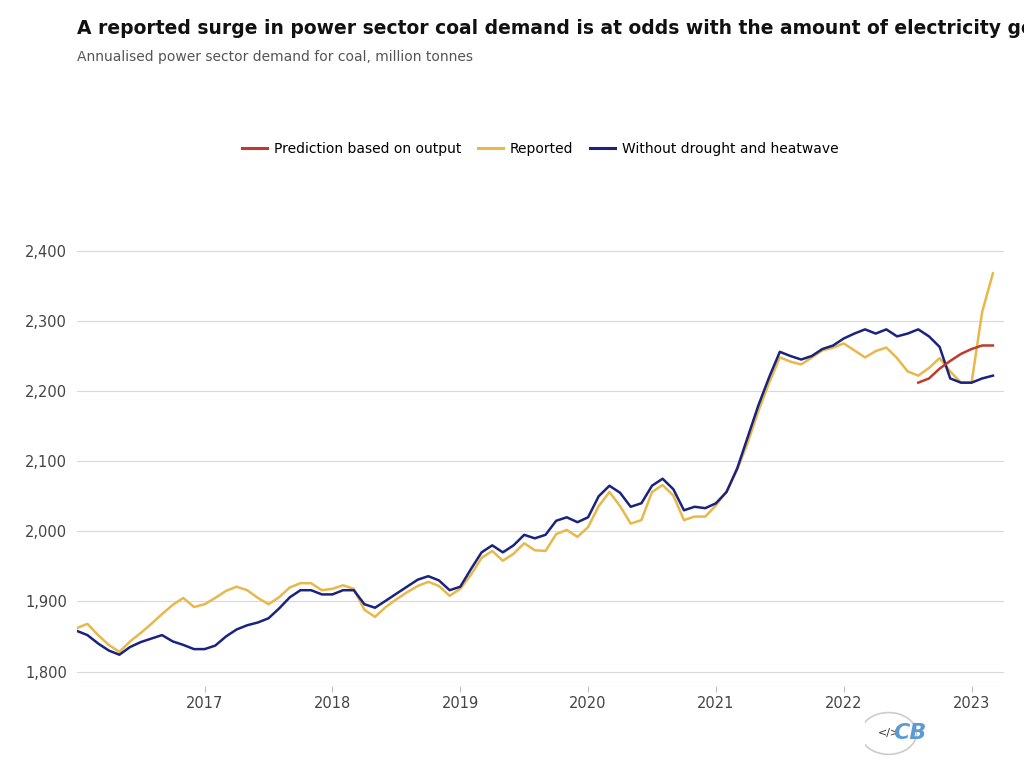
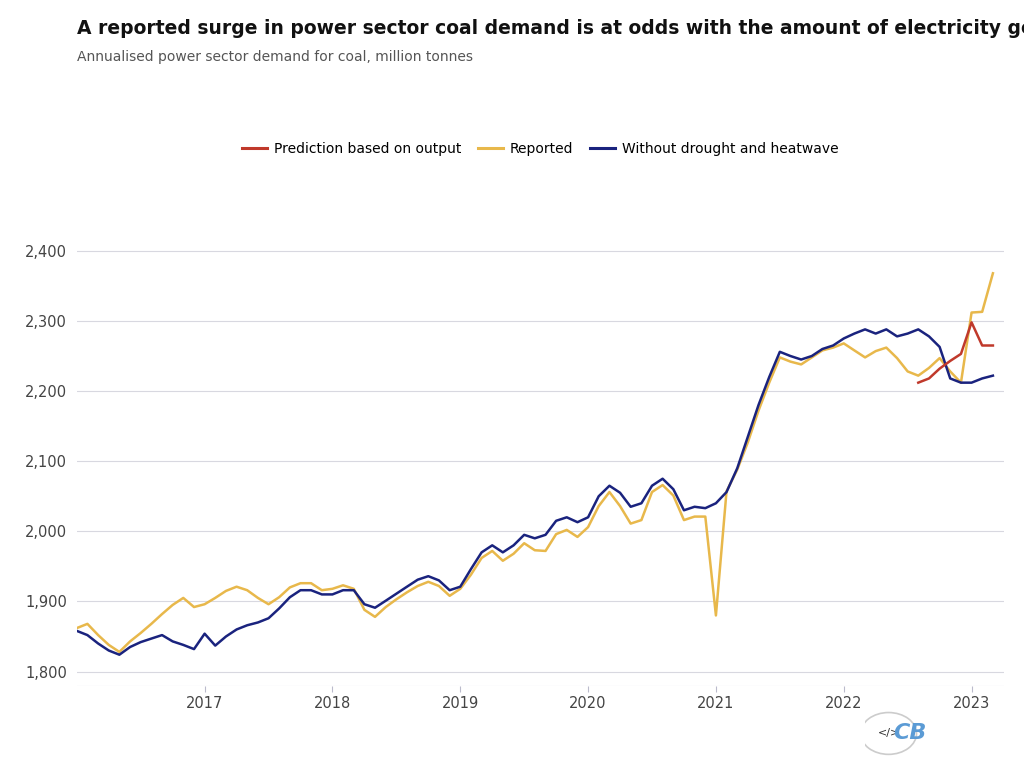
Without drought and heatwave/2017: 1,832 -> 1,854
Reported/2021: 2,037 -> 1,880
Reported/2023: 2,212 -> 2,312
Prediction based on output/2023: 2,260 -> 2,298
